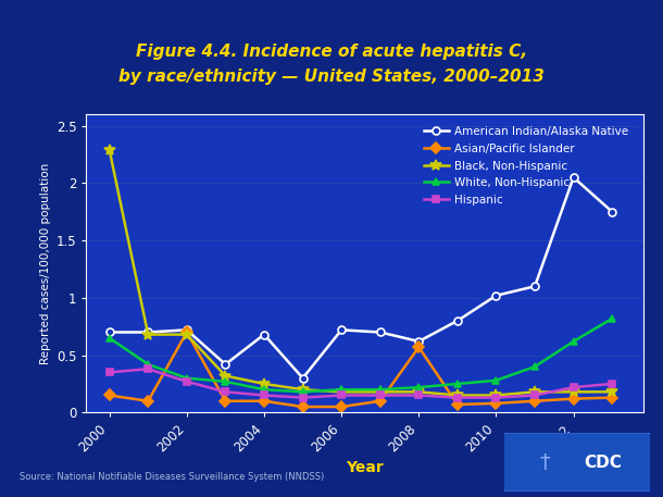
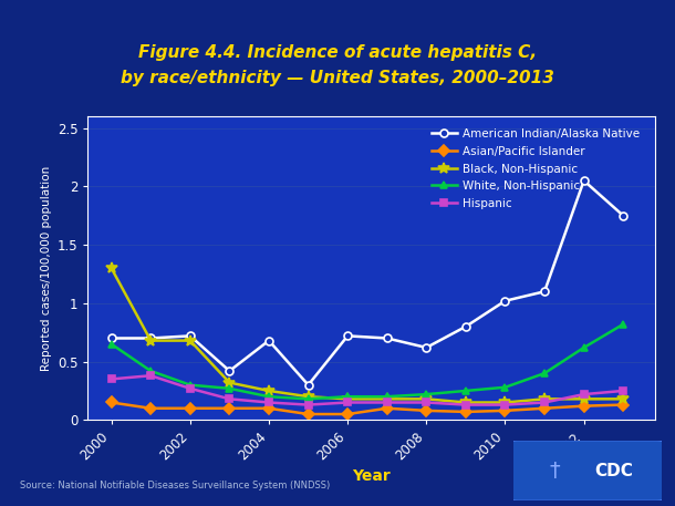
Black, Non-Hispanic/2000: 2.29 -> 1.30
Asian/Pacific Islander/2002: 0.70 -> 0.10
Asian/Pacific Islander/2008: 0.57 -> 0.08
